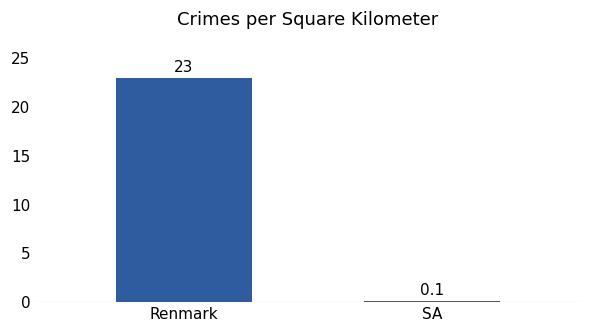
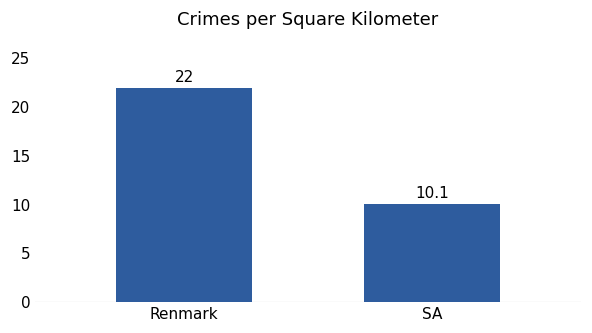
Renmark: 23 -> 22
SA: 0.1 -> 10.1
